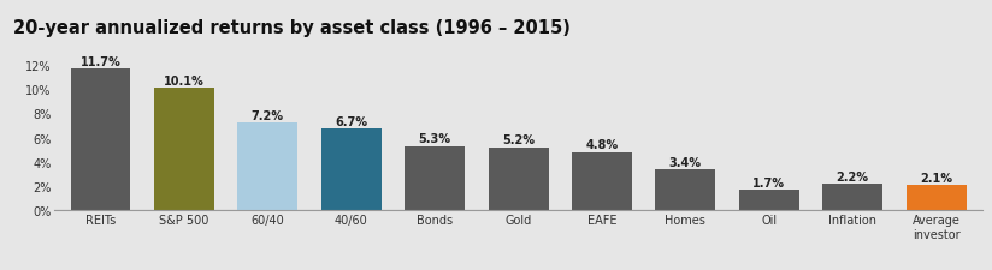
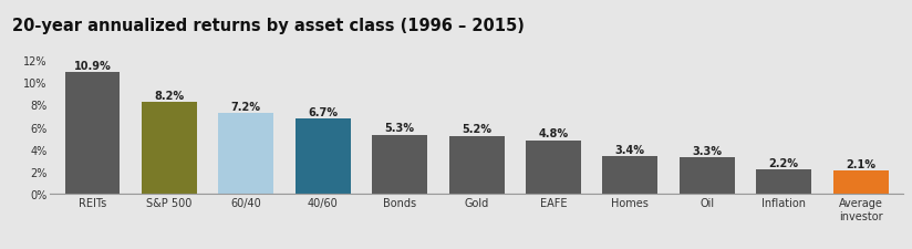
REITs: 11.7% -> 10.9%
S&P 500: 10.1% -> 8.2%
Oil: 1.7% -> 3.3%
